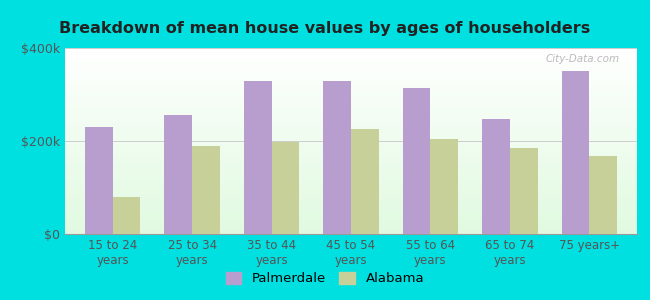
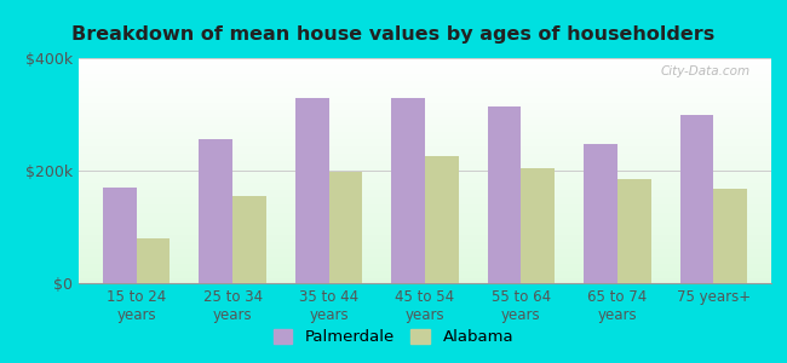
Palmerdale/15 to 24 years: $230k -> $170k
Alabama/25 to 34 years: $190k -> $155k
Palmerdale/75 years+: $350k -> $300k
